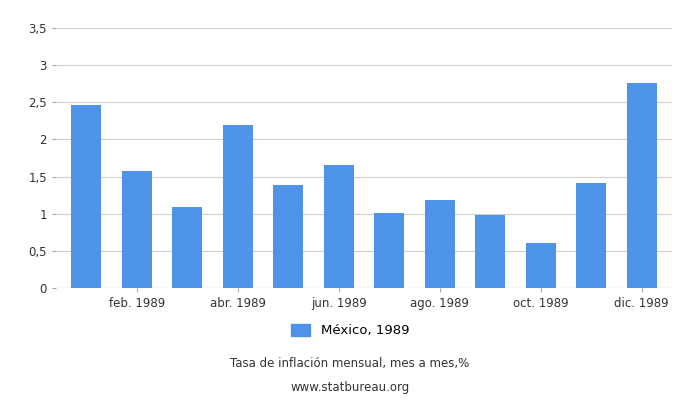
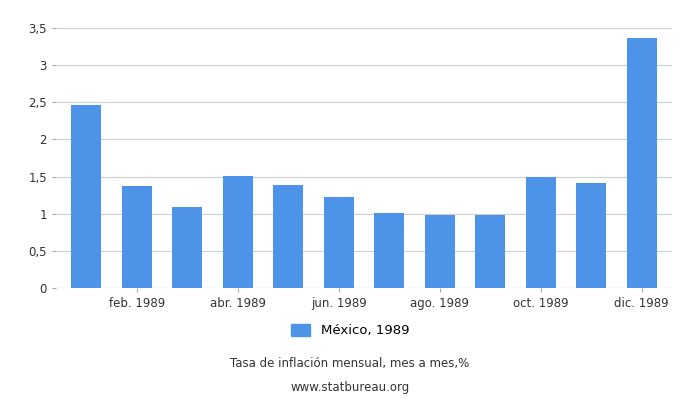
feb. 1989: 1,58 -> 1,37
abr. 1989: 2,20 -> 1,51
jun. 1989: 1,66 -> 1,23
ago. 1989: 1,18 -> 0,98
oct. 1989: 0,60 -> 1,50
dic. 1989: 2,76 -> 3,37
